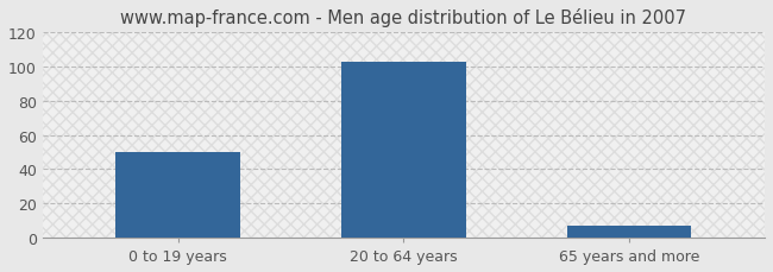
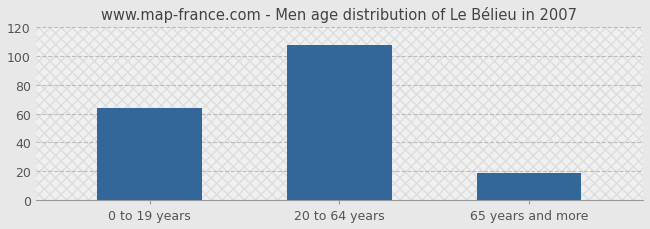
0 to 19 years: 50 -> 64
20 to 64 years: 103 -> 108
65 years and more: 7 -> 19
